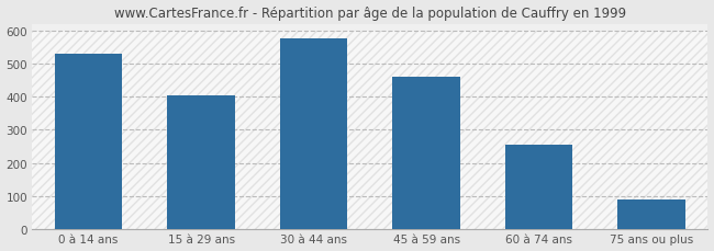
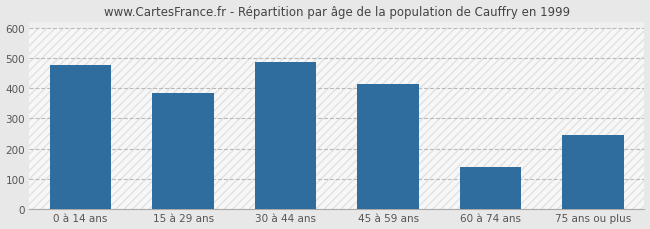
0 à 14 ans: 530 -> 475
15 à 29 ans: 405 -> 385
30 à 44 ans: 575 -> 485
45 à 59 ans: 460 -> 415
60 à 74 ans: 255 -> 140
75 ans ou plus: 90 -> 245
